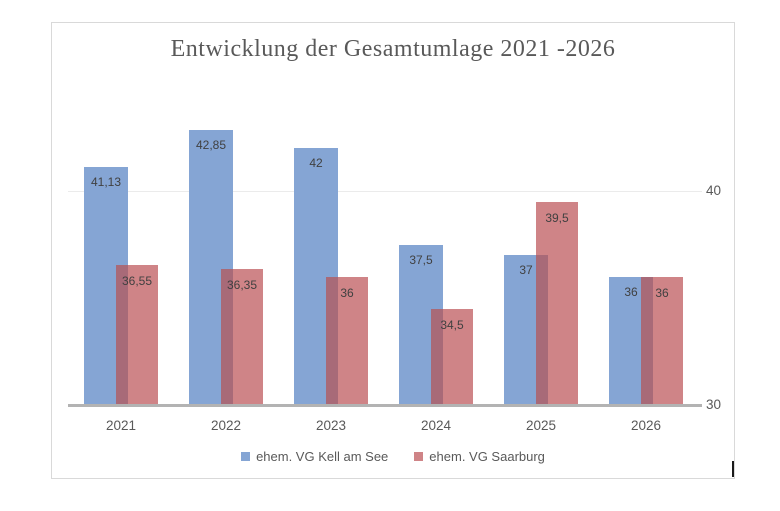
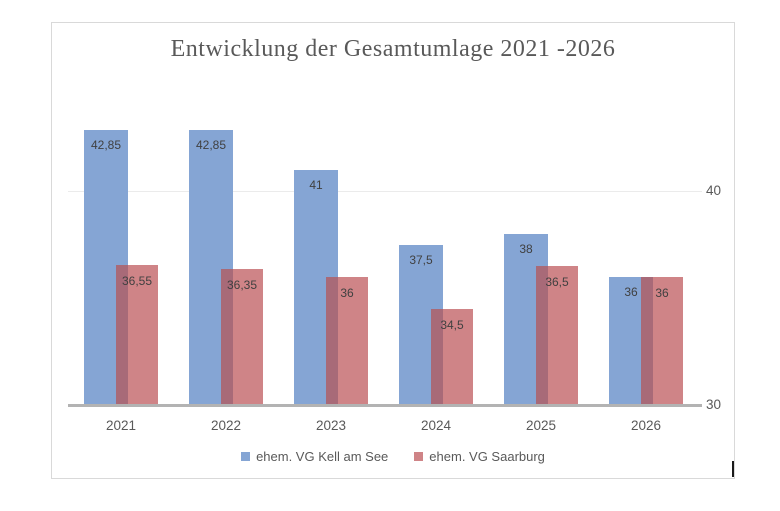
ehem. VG Kell am See/2021: 41,13 -> 42,85
ehem. VG Kell am See/2023: 42 -> 41
ehem. VG Kell am See/2025: 37 -> 38
ehem. VG Saarburg/2025: 39,5 -> 36,5
